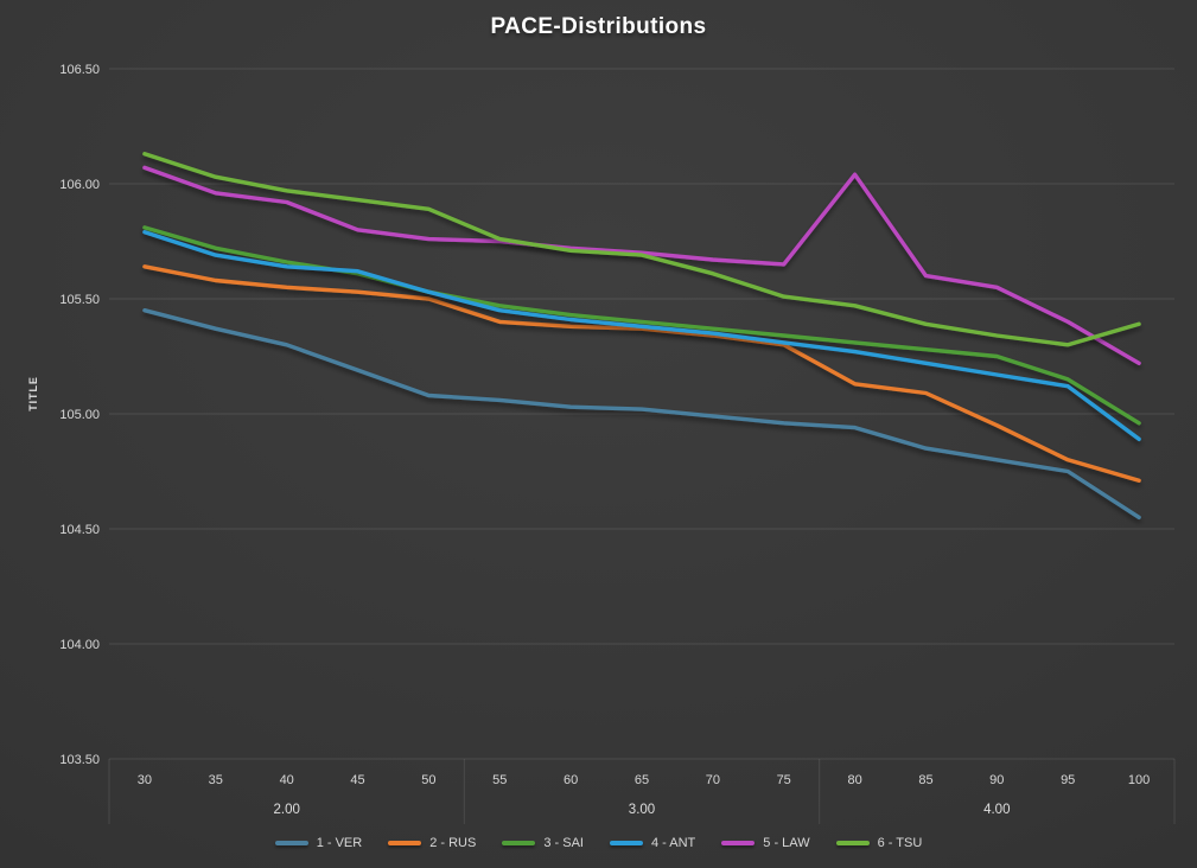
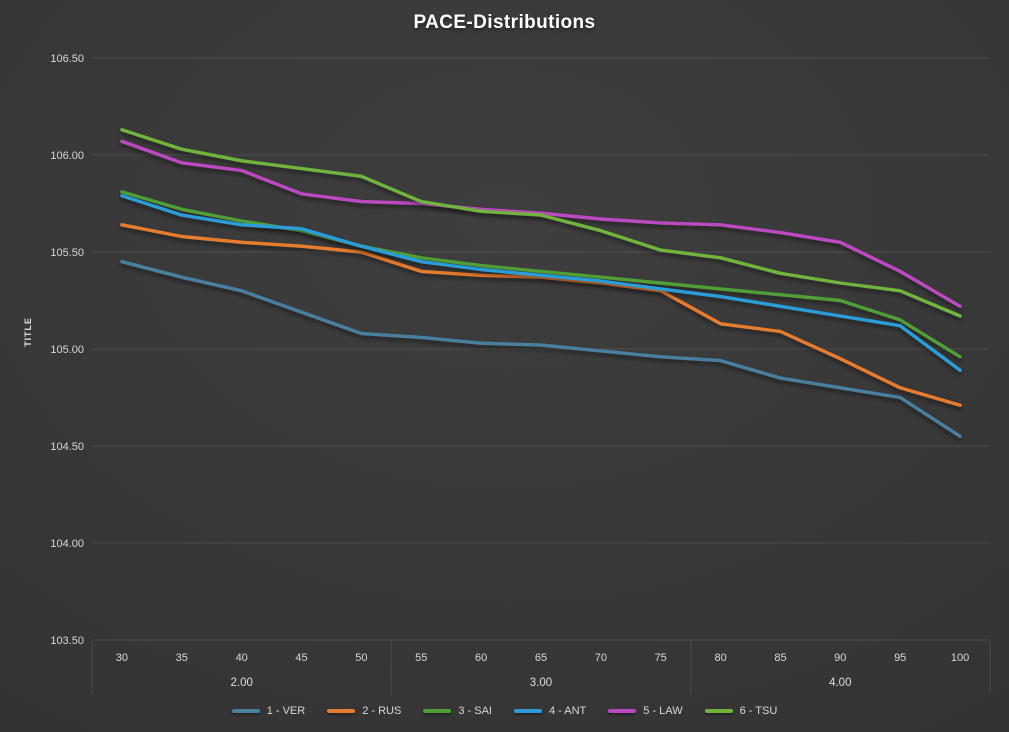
5 - LAW/80: 106.04 -> 105.64
6 - TSU/100: 105.39 -> 105.17
